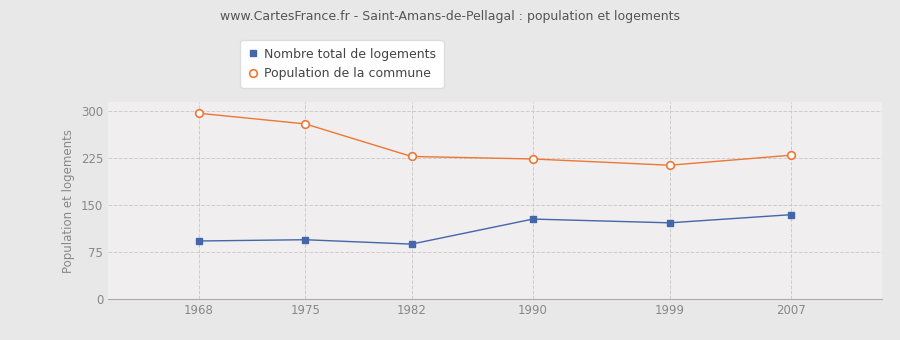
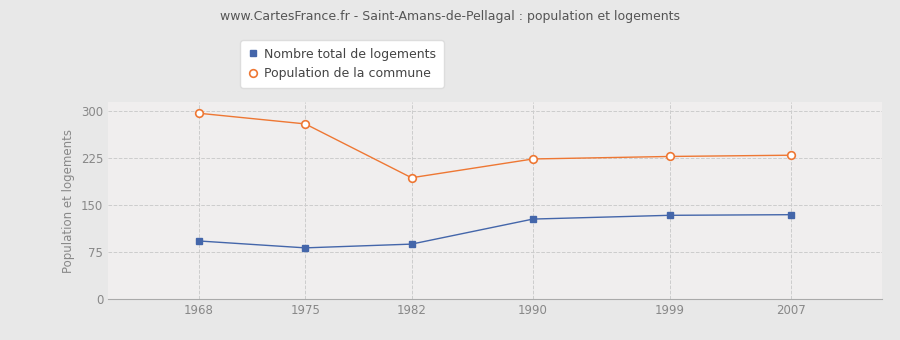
Nombre total de logements/1975: 95 -> 82
Population de la commune/1982: 228 -> 194
Nombre total de logements/1999: 122 -> 134
Population de la commune/1999: 214 -> 228
